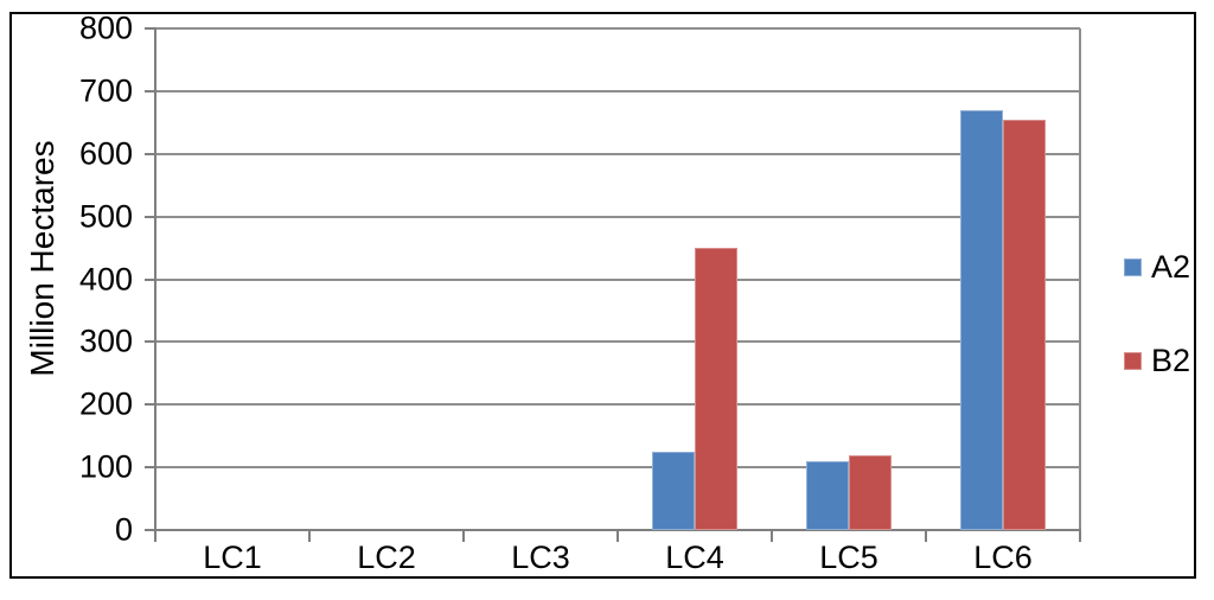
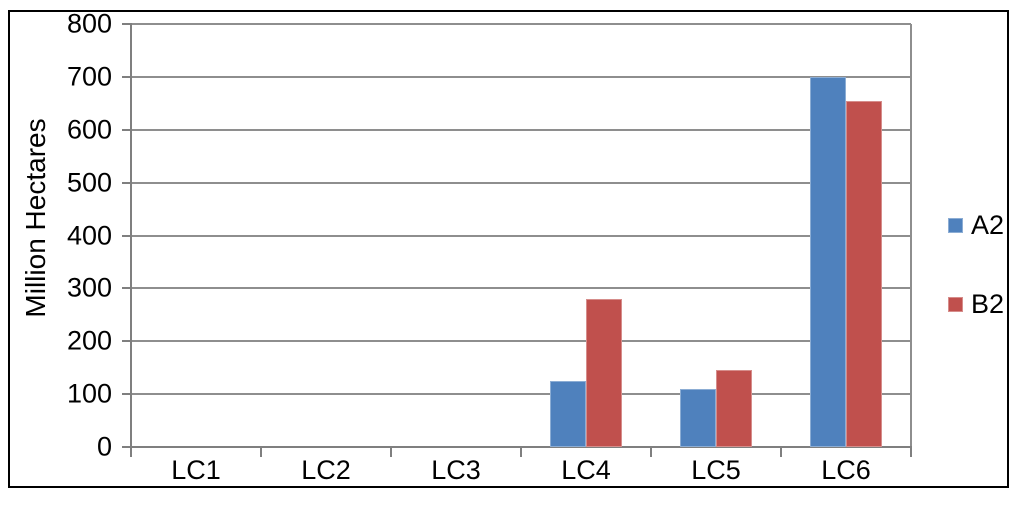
B2/LC4: 450 -> 280
B2/LC5: 120 -> 140
A2/LC6: 670 -> 700
